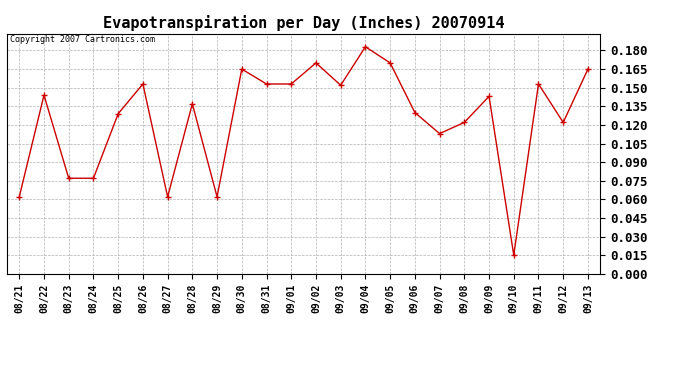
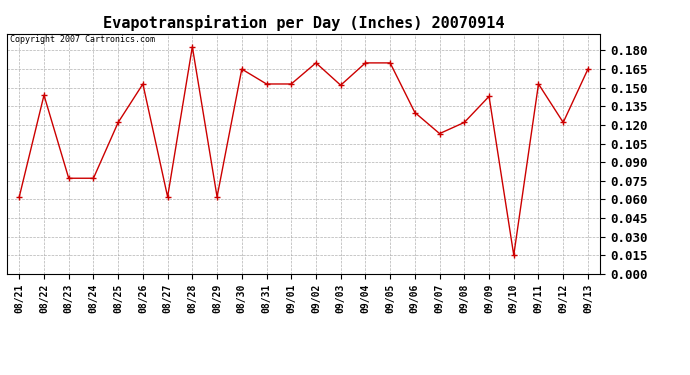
08/25: 0.129 -> 0.122
08/28: 0.137 -> 0.183
09/04: 0.183 -> 0.170
